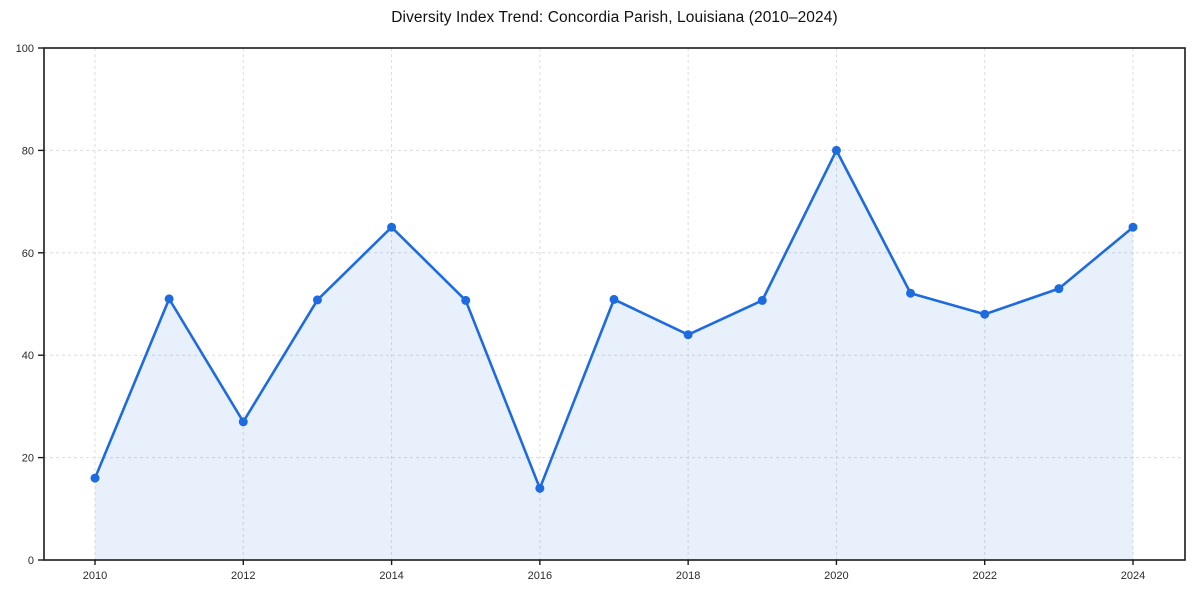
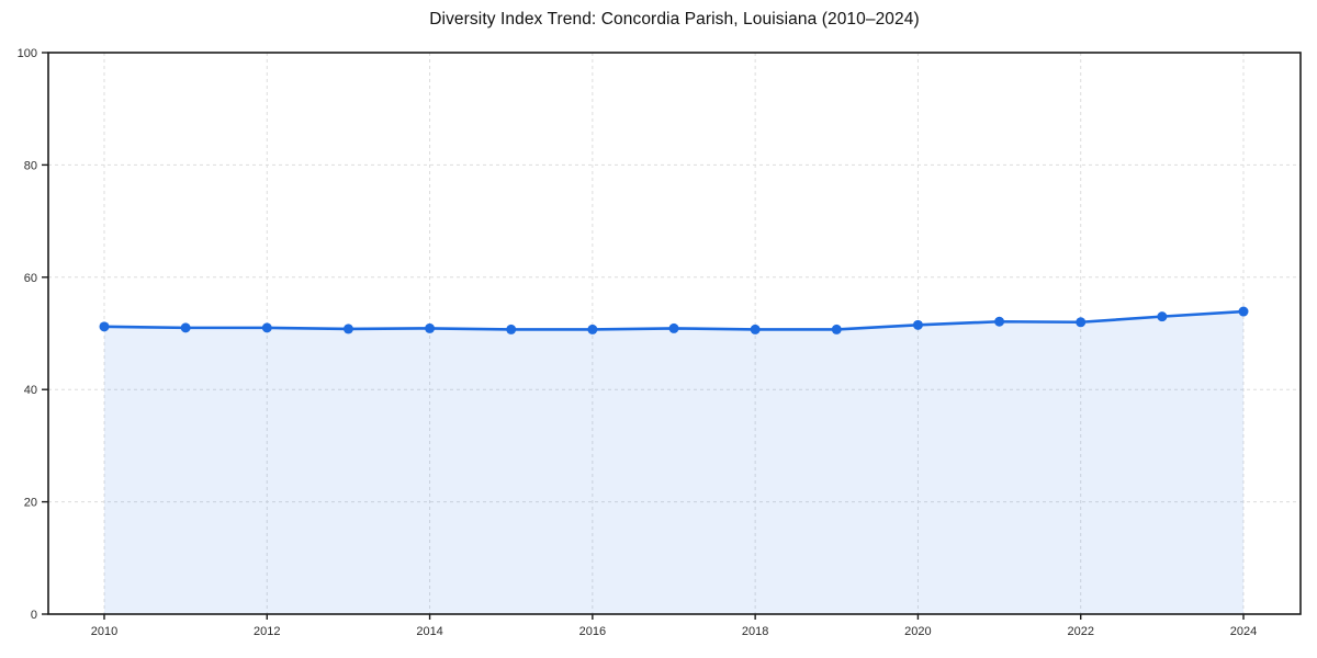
2010: 16 -> 51
2012: 27 -> 51
2014: 65 -> 51
2016: 14 -> 51
2018: 44 -> 51
2020: 80 -> 52
2022: 48 -> 52
2024: 65 -> 54
